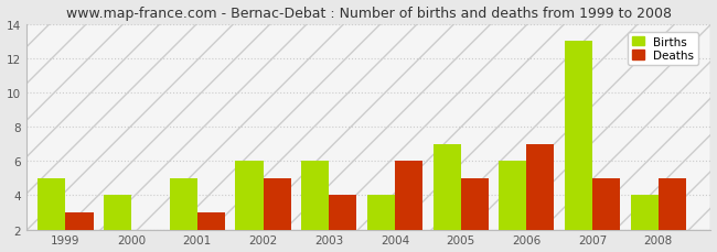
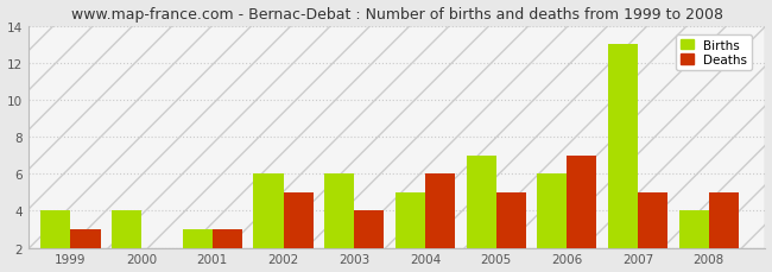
Births/1999: 5 -> 4
Births/2001: 5 -> 3
Births/2004: 4 -> 5
